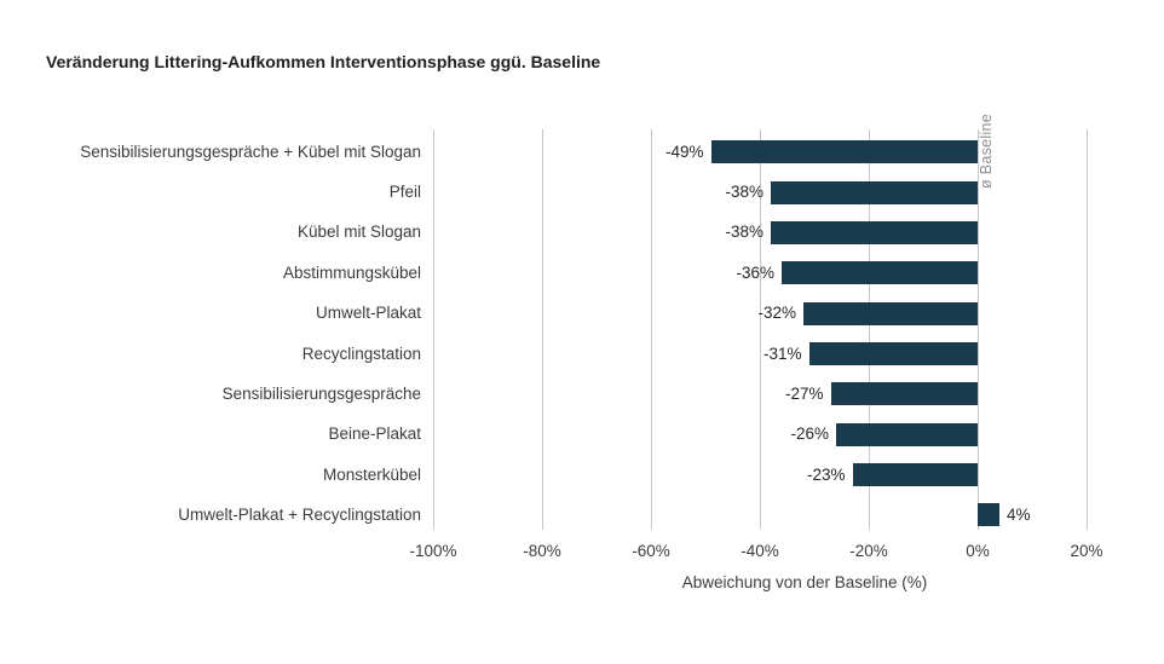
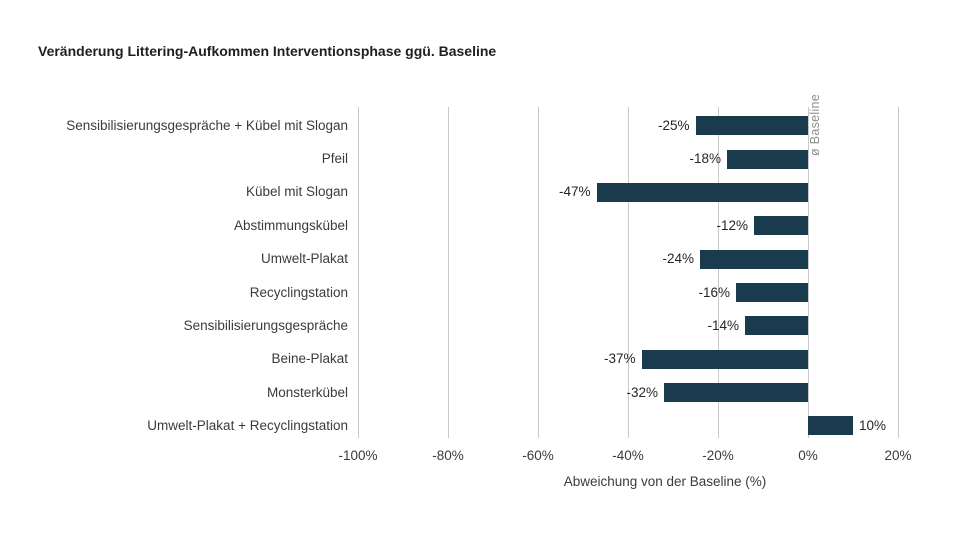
Sensibilisierungsgespräche + Kübel mit Slogan: -49% -> -25%
Pfeil: -38% -> -18%
Kübel mit Slogan: -38% -> -47%
Abstimmungskübel: -36% -> -12%
Umwelt-Plakat: -32% -> -24%
Recyclingstation: -31% -> -16%
Sensibilisierungsgespräche: -27% -> -14%
Beine-Plakat: -26% -> -37%
Monsterkübel: -23% -> -32%
Umwelt-Plakat + Recyclingstation: 4% -> 10%
